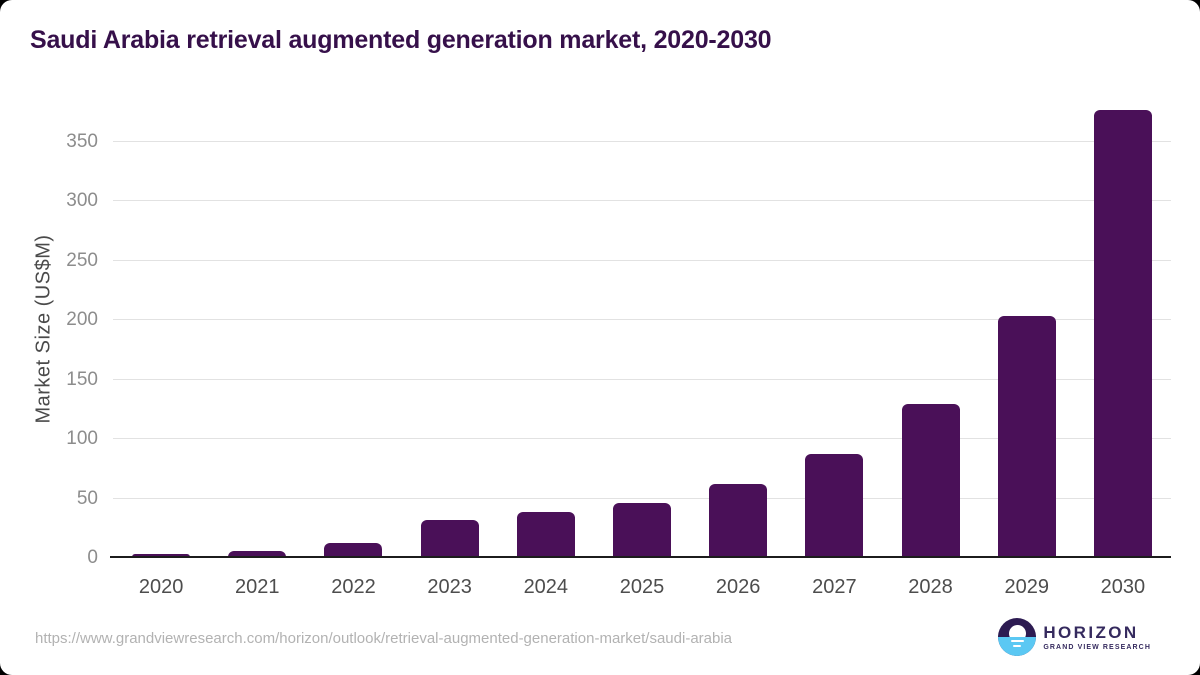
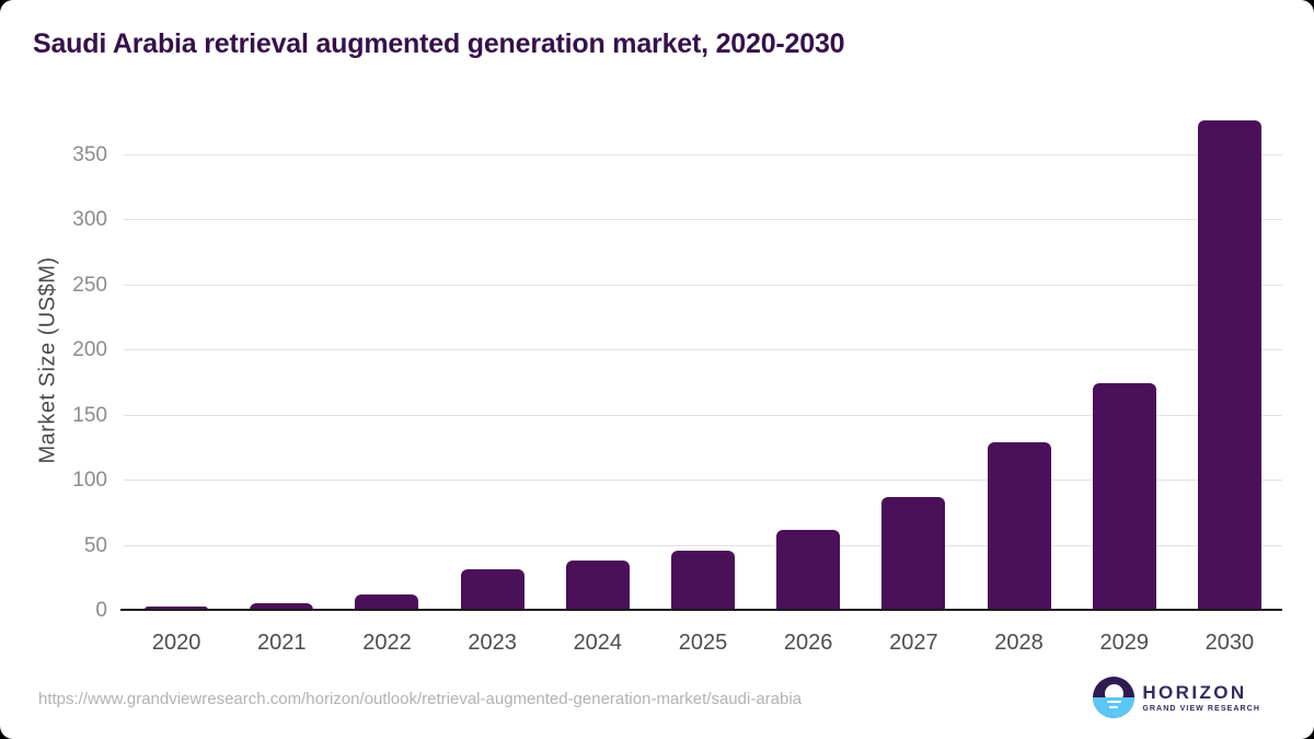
2029: 203 -> 174
